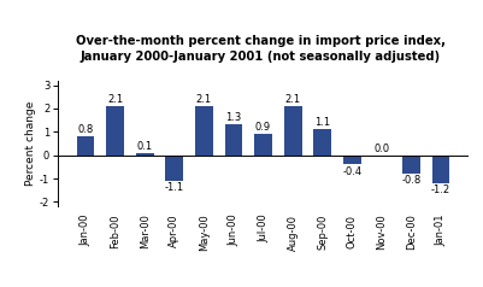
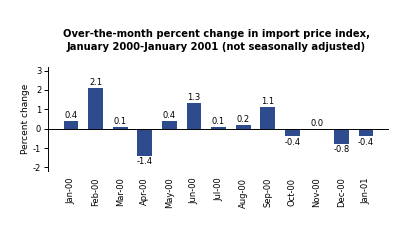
Jan-00: 0.8 -> 0.4
Apr-00: -1.1 -> -1.4
May-00: 2.1 -> 0.4
Jul-00: 0.9 -> 0.1
Aug-00: 2.1 -> 0.2
Jan-01: -1.2 -> -0.4
